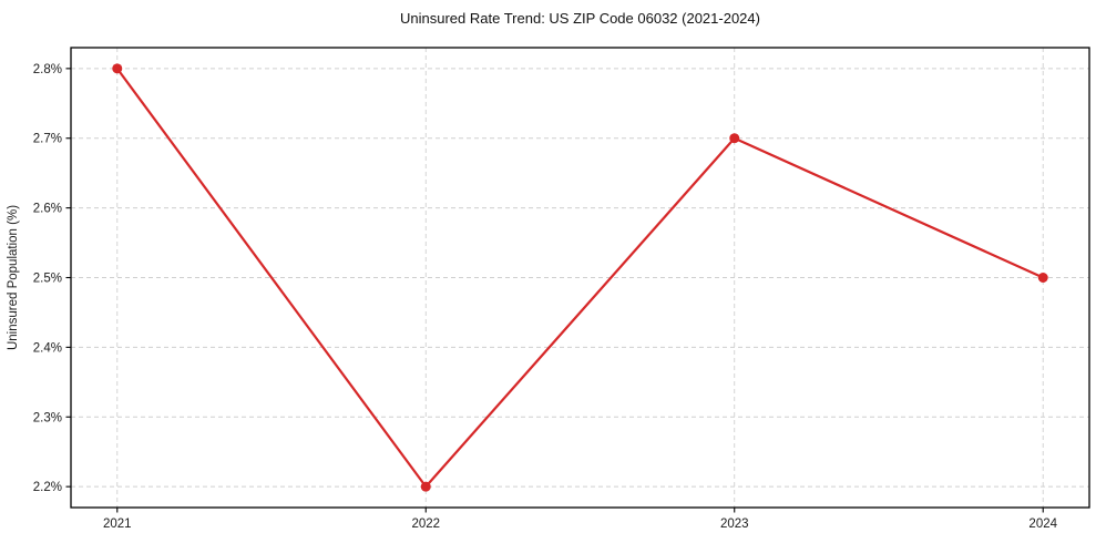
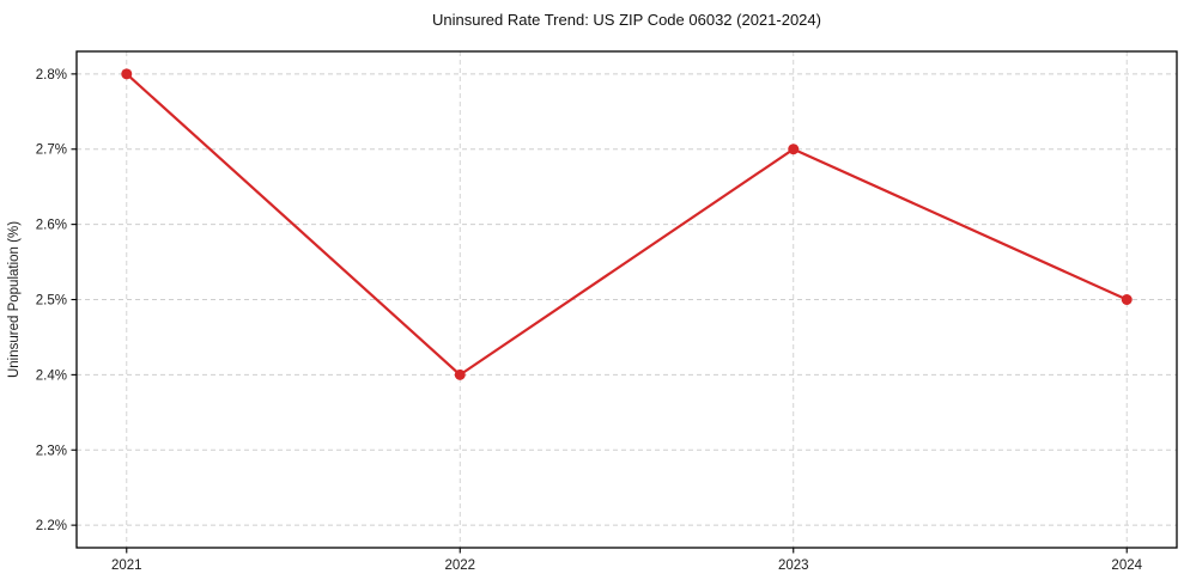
2022: 2.2% -> 2.4%
